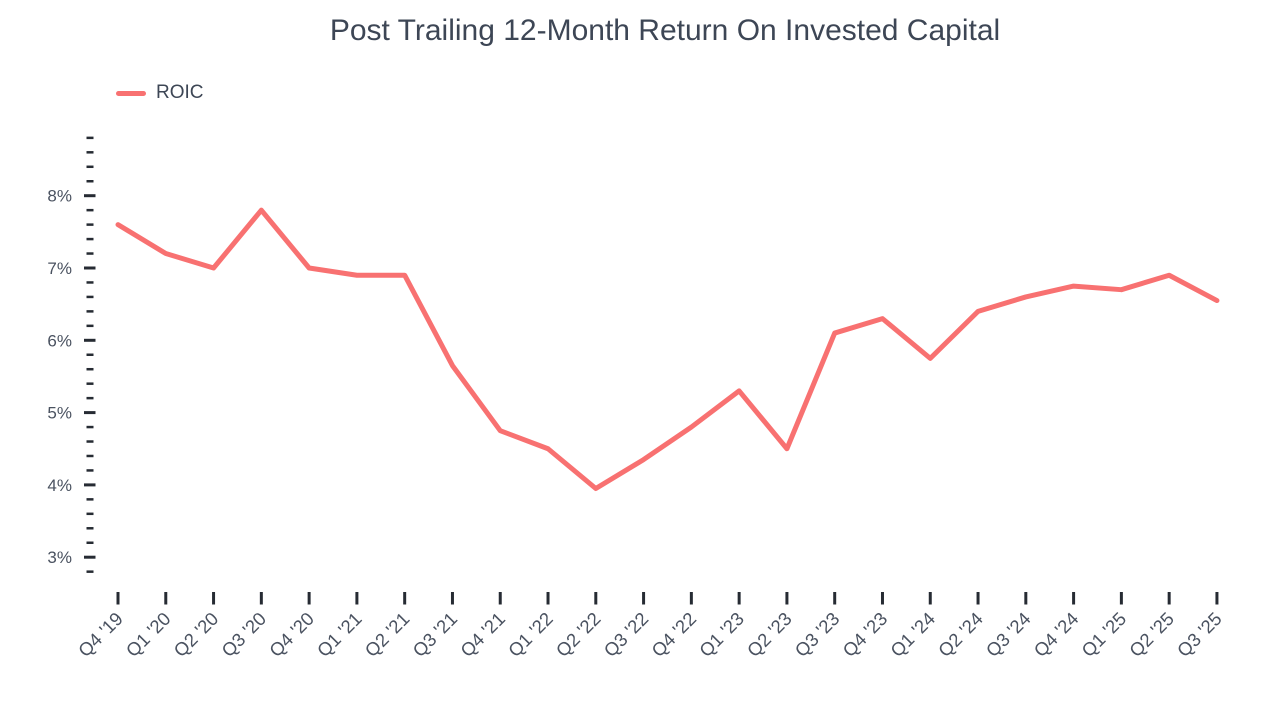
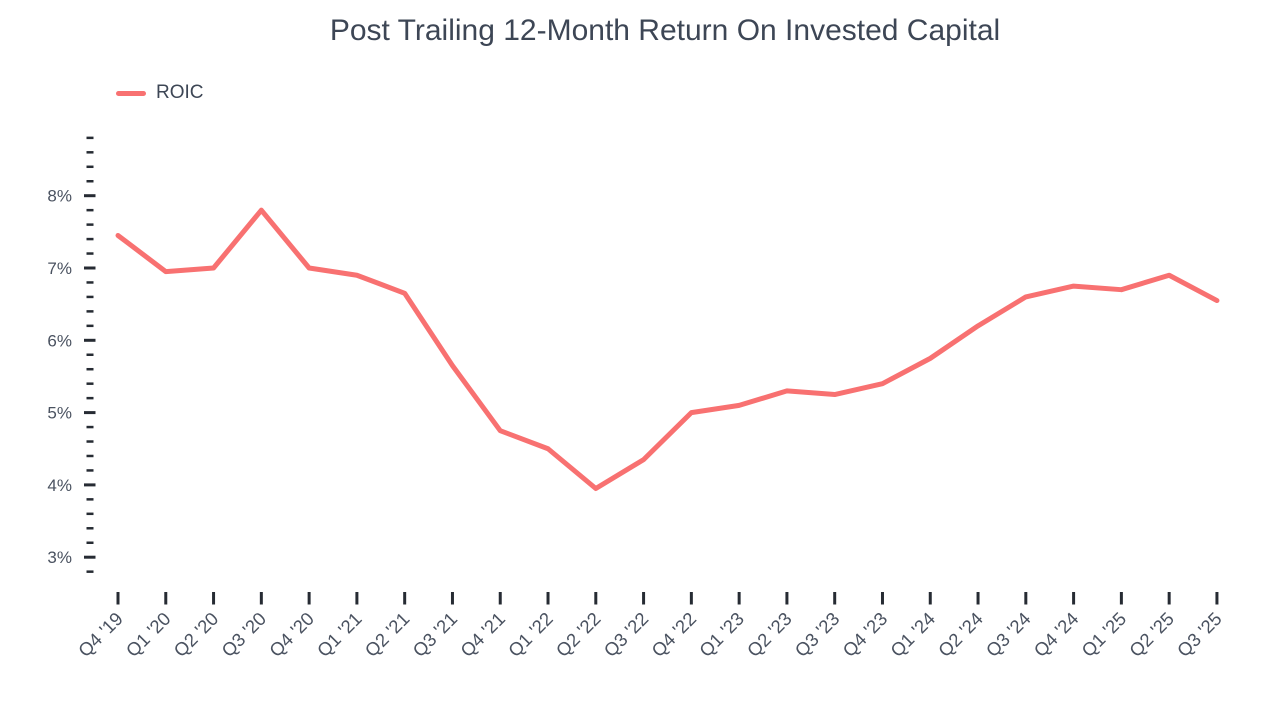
Q4 '19: 7.6% -> 7.5%
Q1 '20: 7.2% -> 7.0%
Q2 '21: 6.9% -> 6.7%
Q4 '22: 4.8% -> 5.0%
Q1 '23: 5.3% -> 5.1%
Q2 '23: 4.5% -> 5.3%
Q3 '23: 6.1% -> 5.2%
Q4 '23: 6.3% -> 5.4%
Q2 '24: 6.4% -> 6.2%
